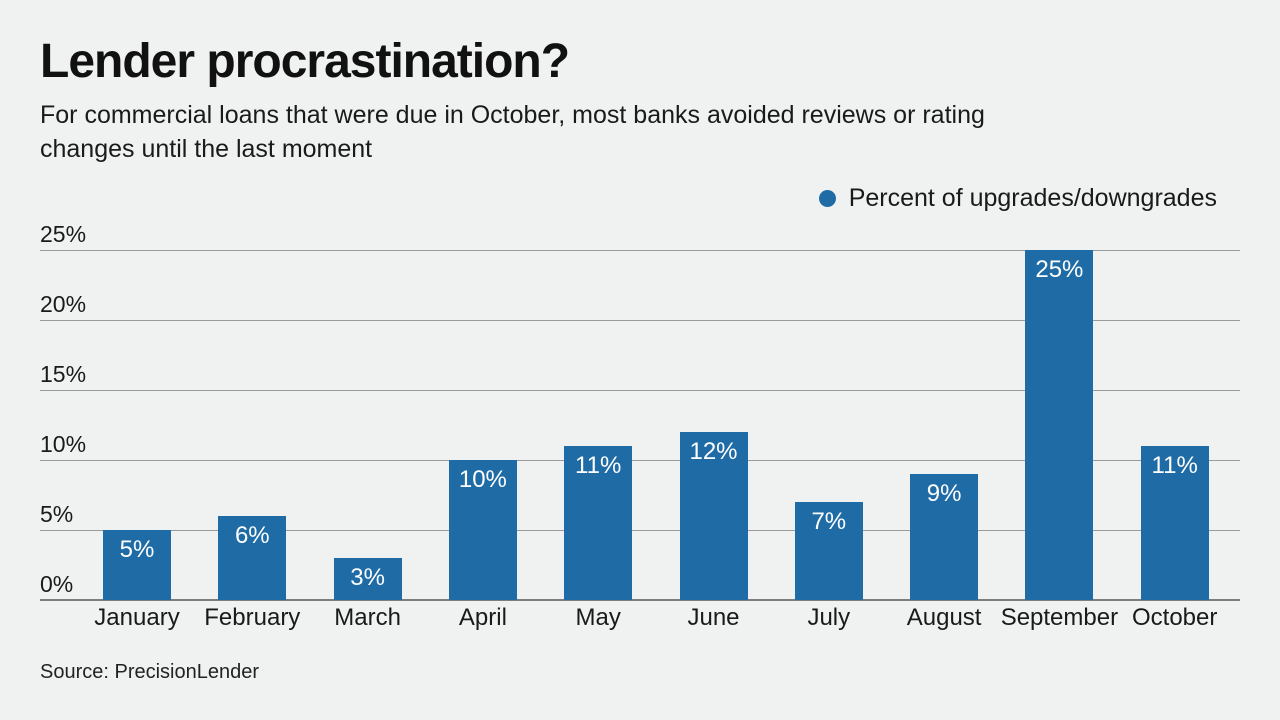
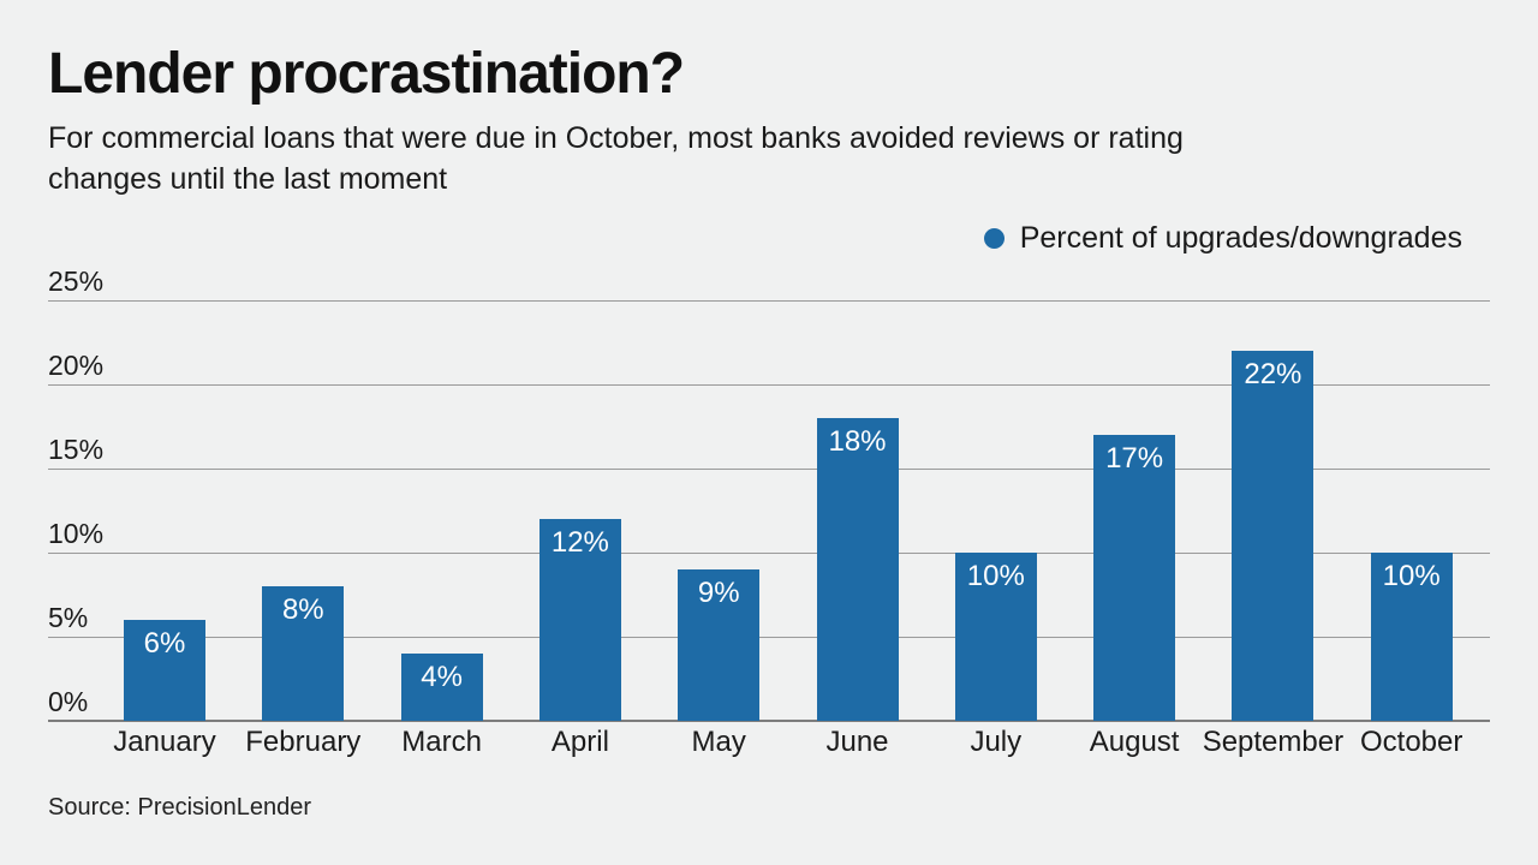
January: 5% -> 6%
February: 6% -> 8%
March: 3% -> 4%
April: 10% -> 12%
May: 11% -> 9%
June: 12% -> 18%
July: 7% -> 10%
August: 9% -> 17%
September: 25% -> 22%
October: 11% -> 10%
